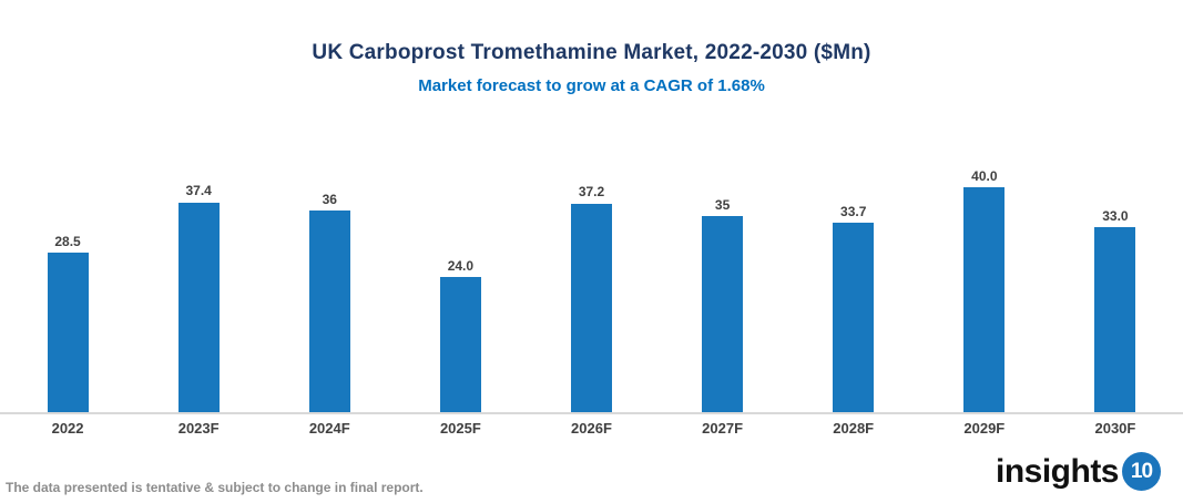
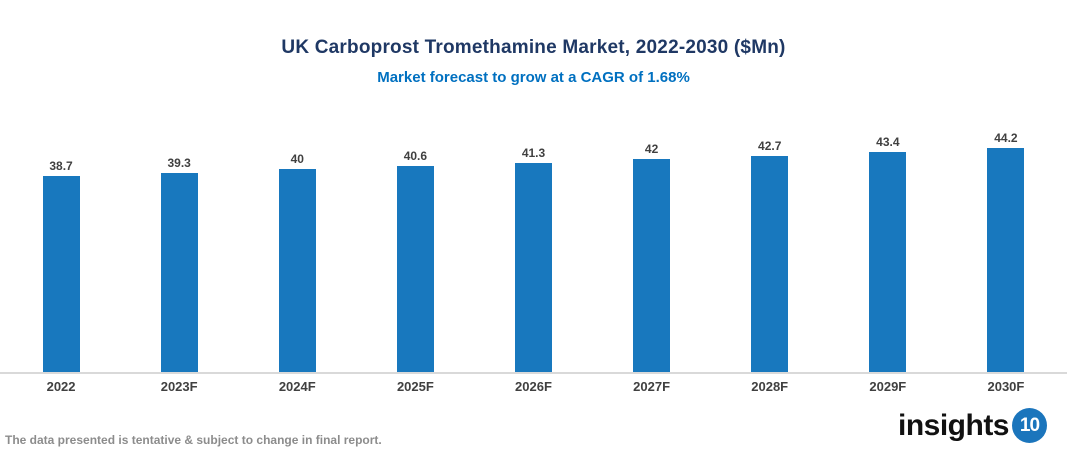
2022: 28.5 -> 38.7
2023F: 37.4 -> 39.3
2024F: 36 -> 40
2025F: 24.0 -> 40.6
2026F: 37.2 -> 41.3
2027F: 35 -> 42
2028F: 33.7 -> 42.7
2029F: 40.0 -> 43.4
2030F: 33.0 -> 44.2
